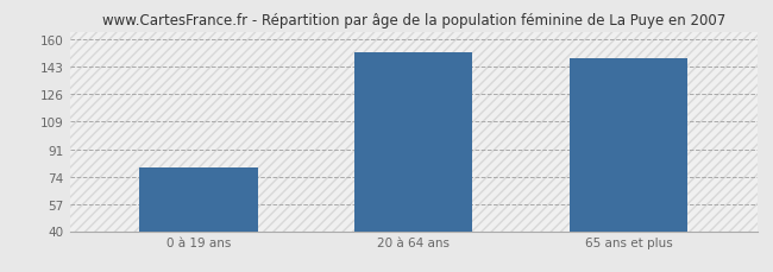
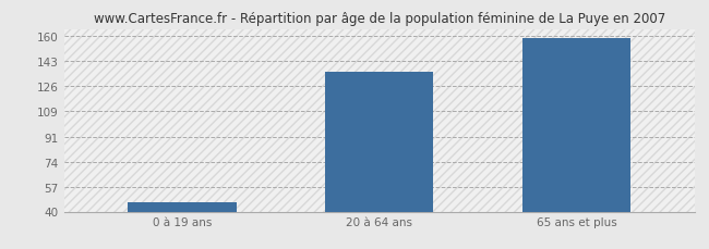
0 à 19 ans: 80 -> 46
20 à 64 ans: 152 -> 136
65 ans et plus: 148 -> 159
